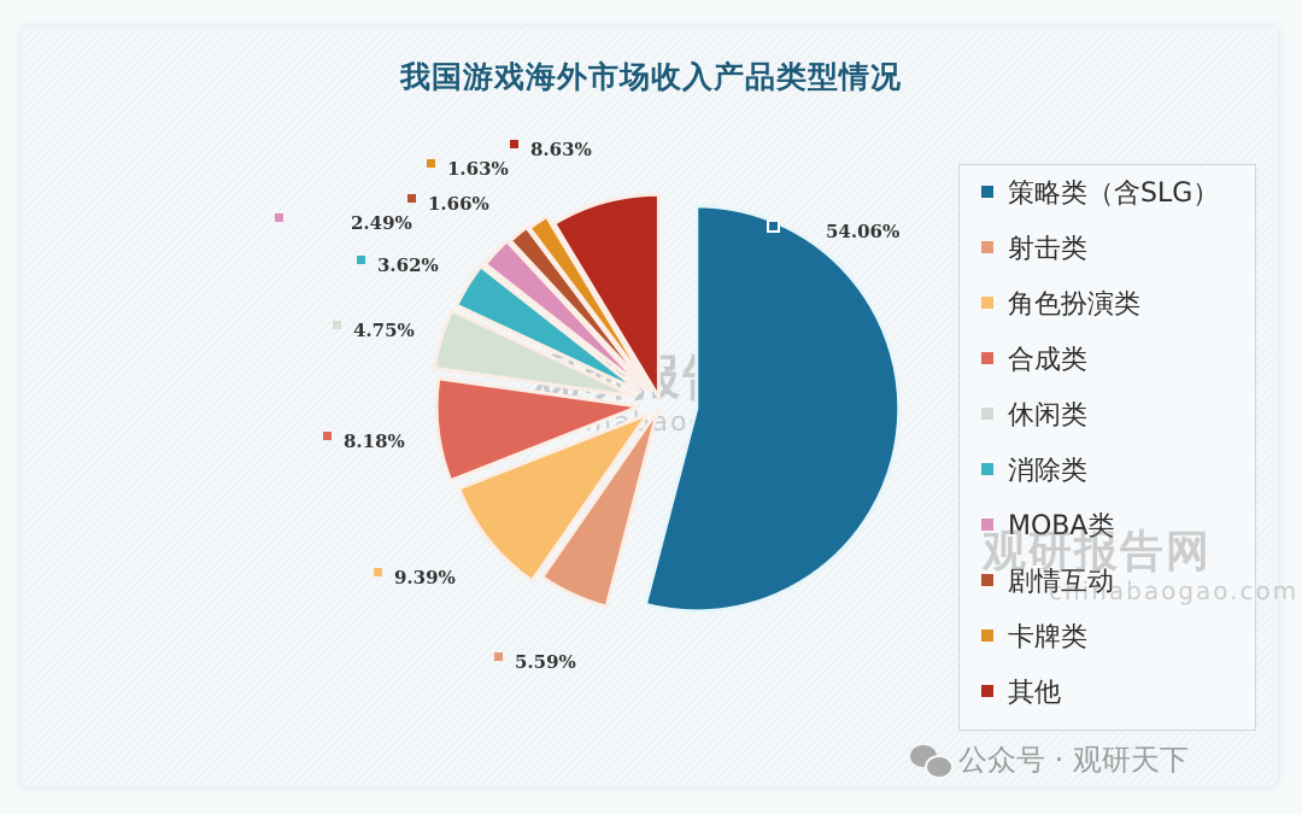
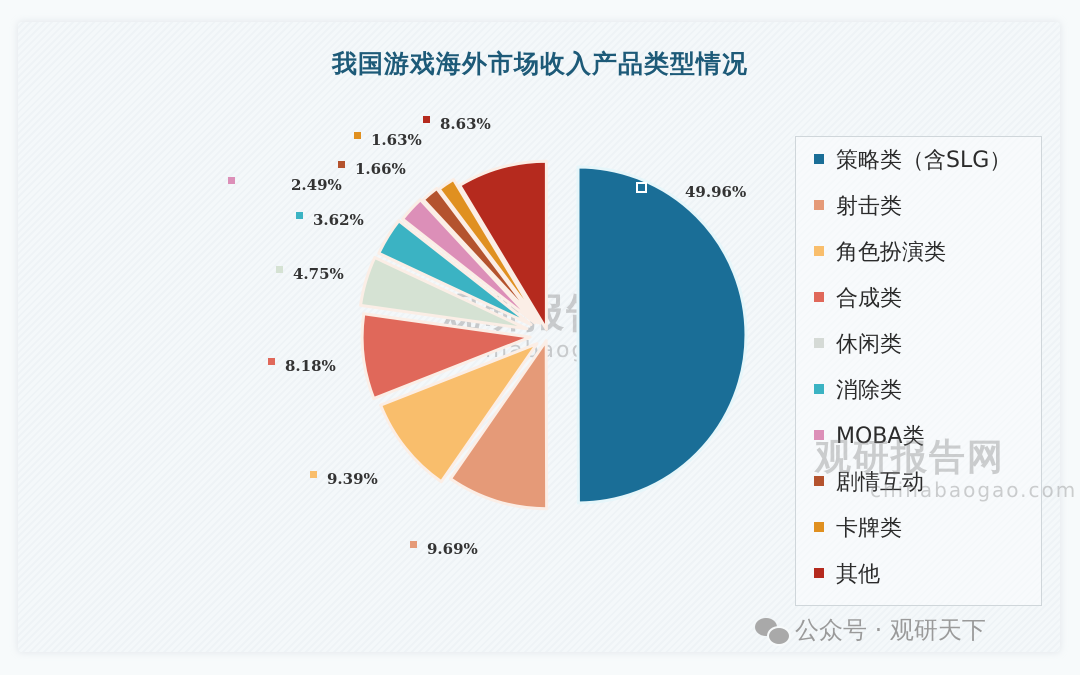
策略类（含SLG）: 54.06% -> 49.96%
射击类: 5.59% -> 9.69%
